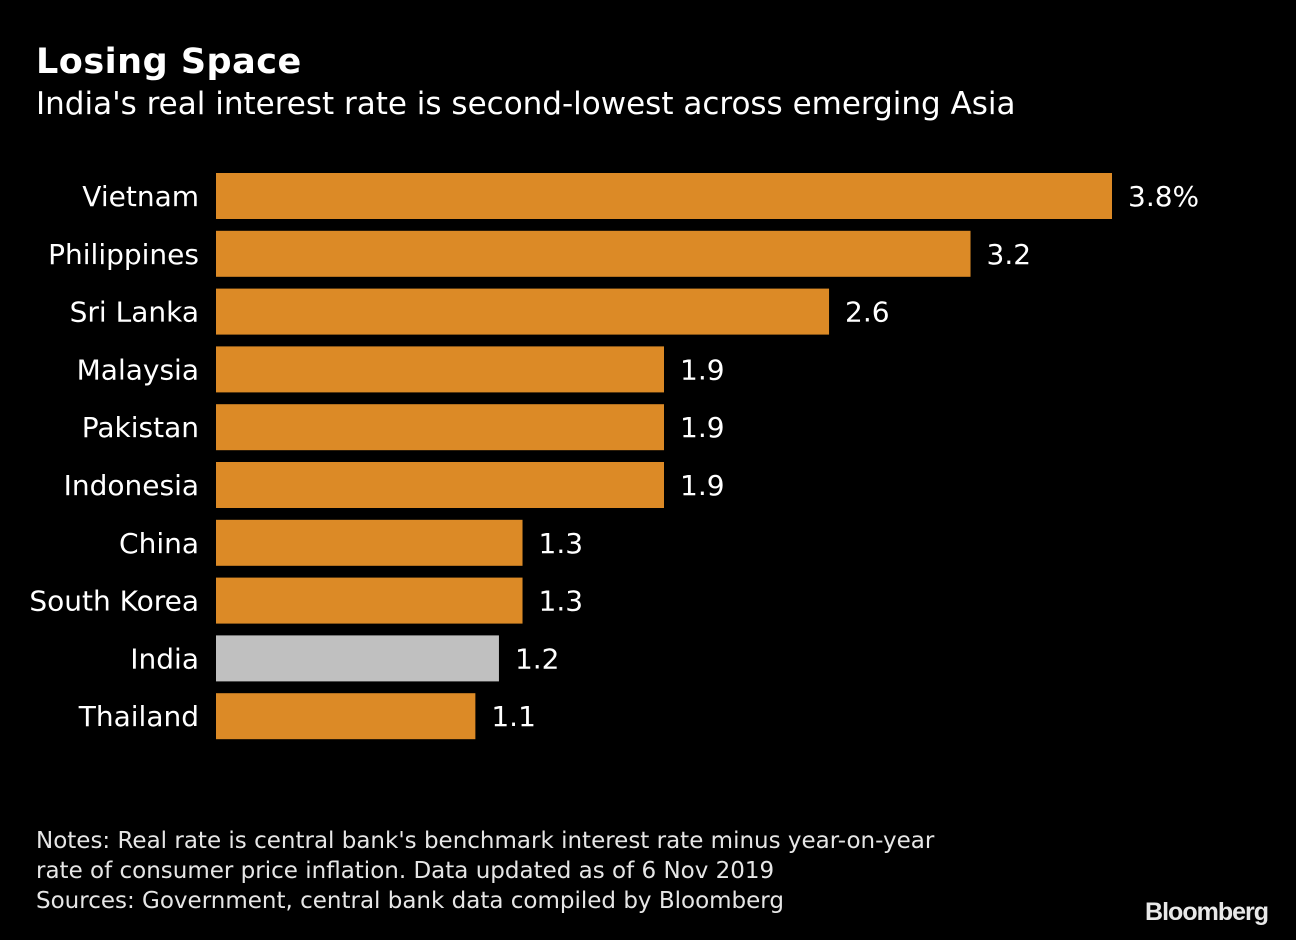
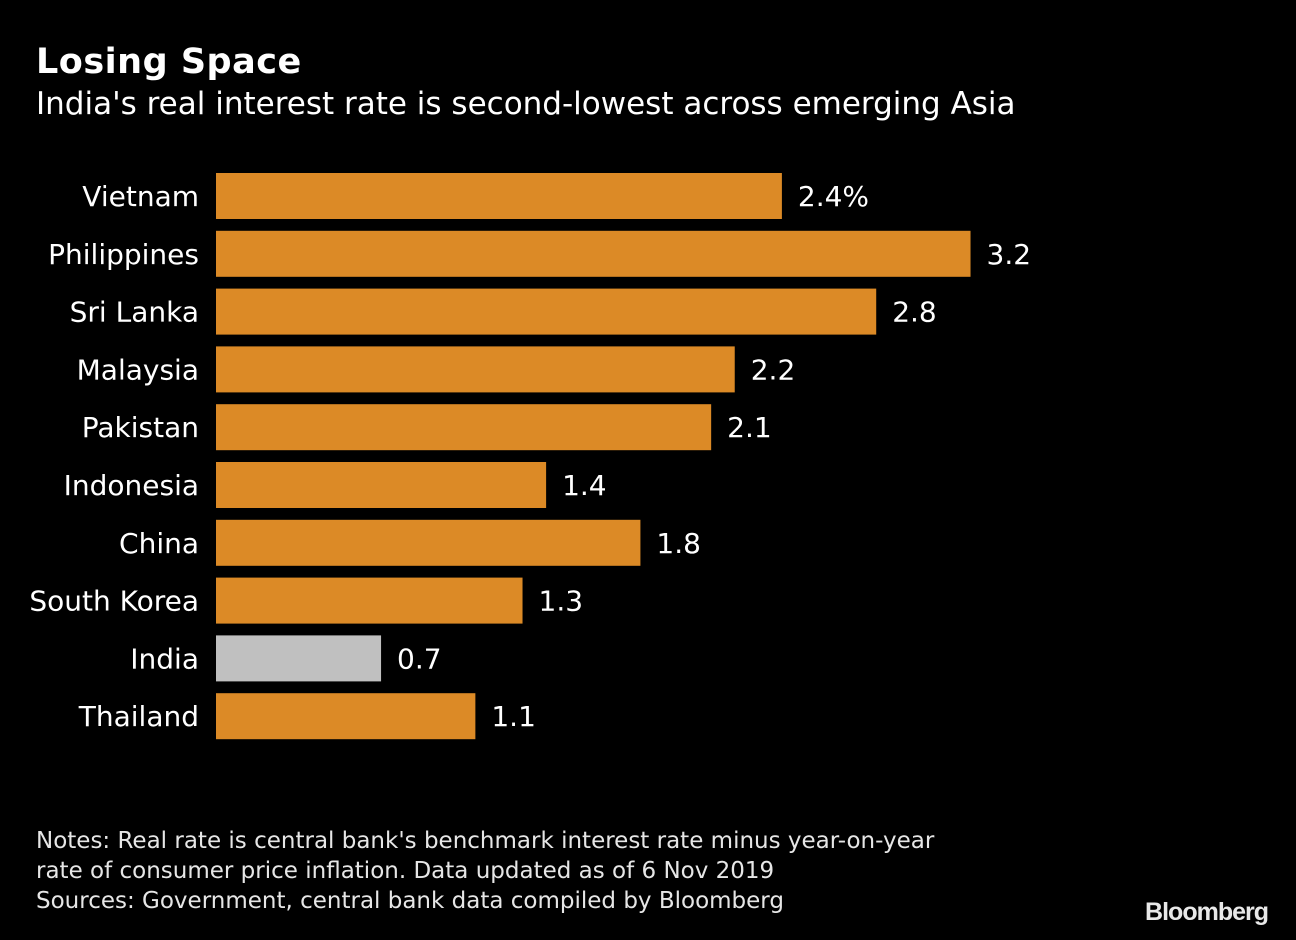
Vietnam: 3.8% -> 2.4%
Sri Lanka: 2.6 -> 2.8
Malaysia: 1.9 -> 2.2
Pakistan: 1.9 -> 2.1
Indonesia: 1.9 -> 1.4
China: 1.3 -> 1.8
India: 1.2 -> 0.7
